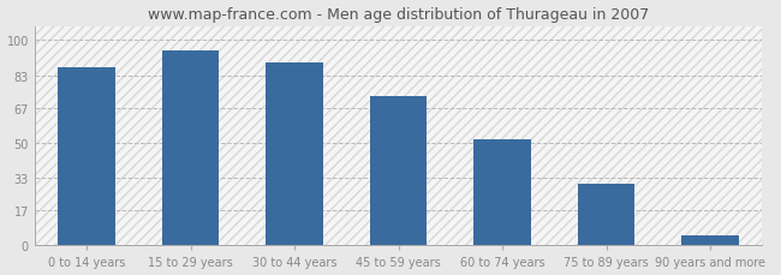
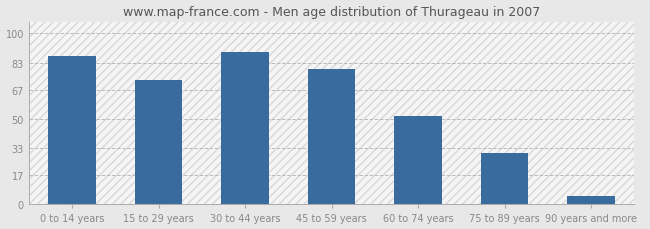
15 to 29 years: 95 -> 73
45 to 59 years: 73 -> 79
